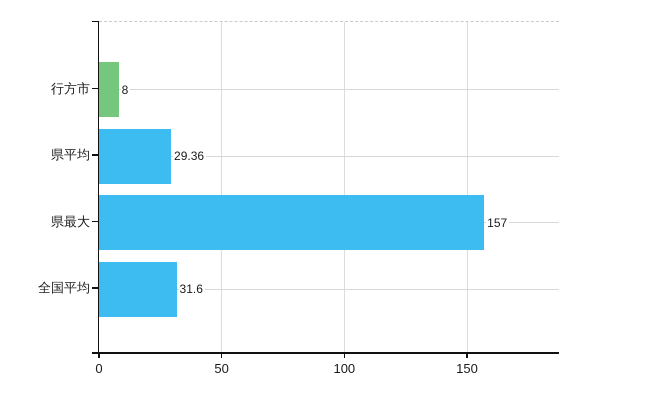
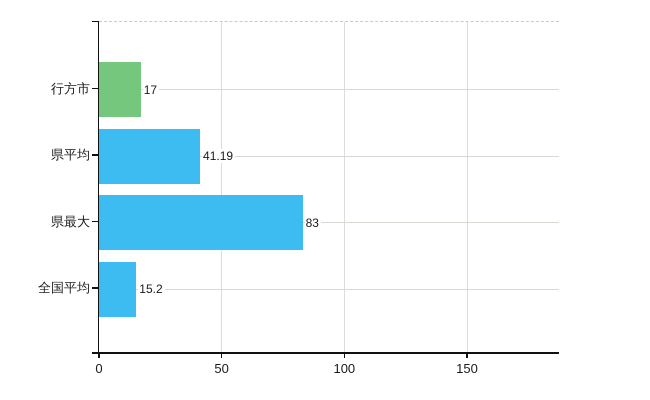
行方市: 8 -> 17
県平均: 29.36 -> 41.19
県最大: 157 -> 83
全国平均: 31.6 -> 15.2
